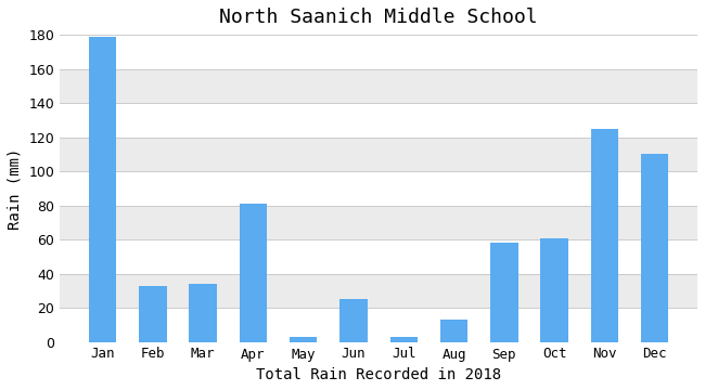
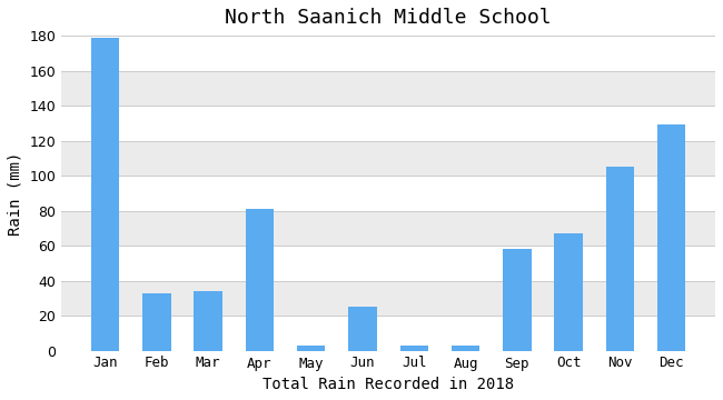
Aug: 13 -> 3
Oct: 61 -> 67
Nov: 125 -> 105
Dec: 110 -> 129
